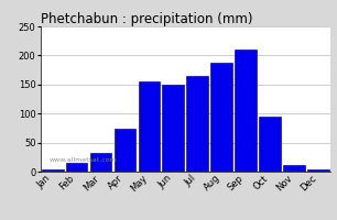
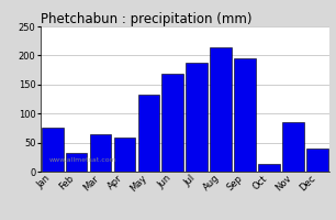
Jan: 3 -> 76
Feb: 15 -> 32
Mar: 33 -> 64
Apr: 73 -> 58
May: 155 -> 132
Jun: 150 -> 168
Jul: 165 -> 188
Aug: 187 -> 214
Sep: 210 -> 196
Oct: 95 -> 14
Nov: 12 -> 86
Dec: 3 -> 40
